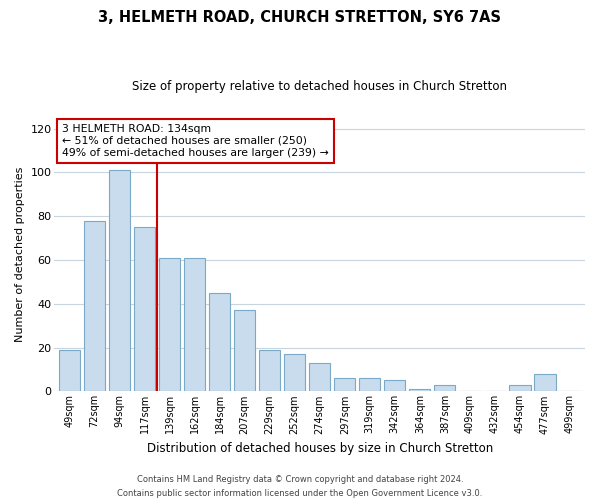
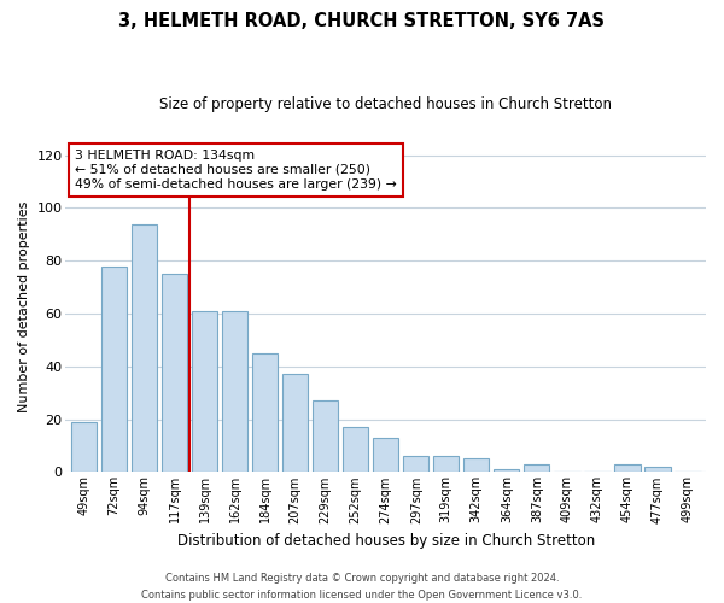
94sqm: 101 -> 94
229sqm: 19 -> 27
477sqm: 8 -> 2
